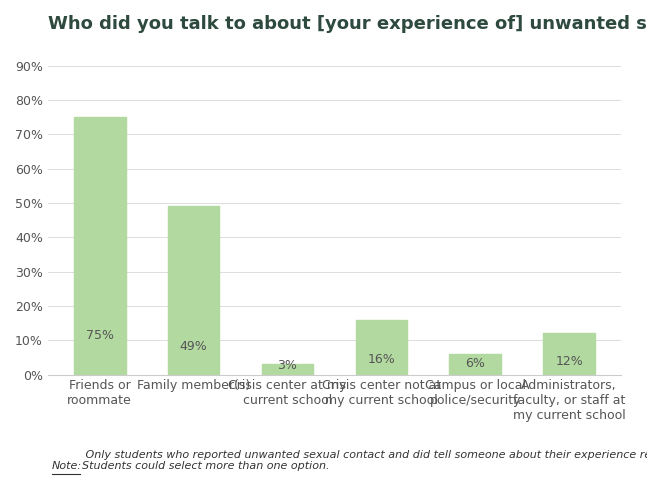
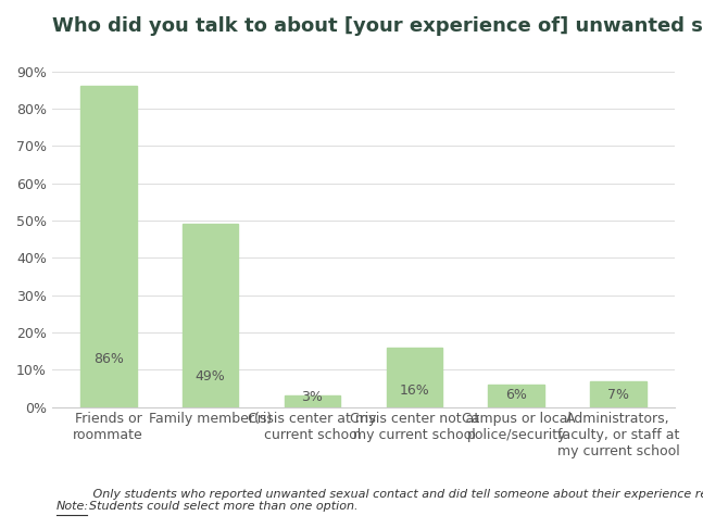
Friends or roommate: 75% -> 86%
Administrators, faculty, or staff at my current school: 12% -> 7%
